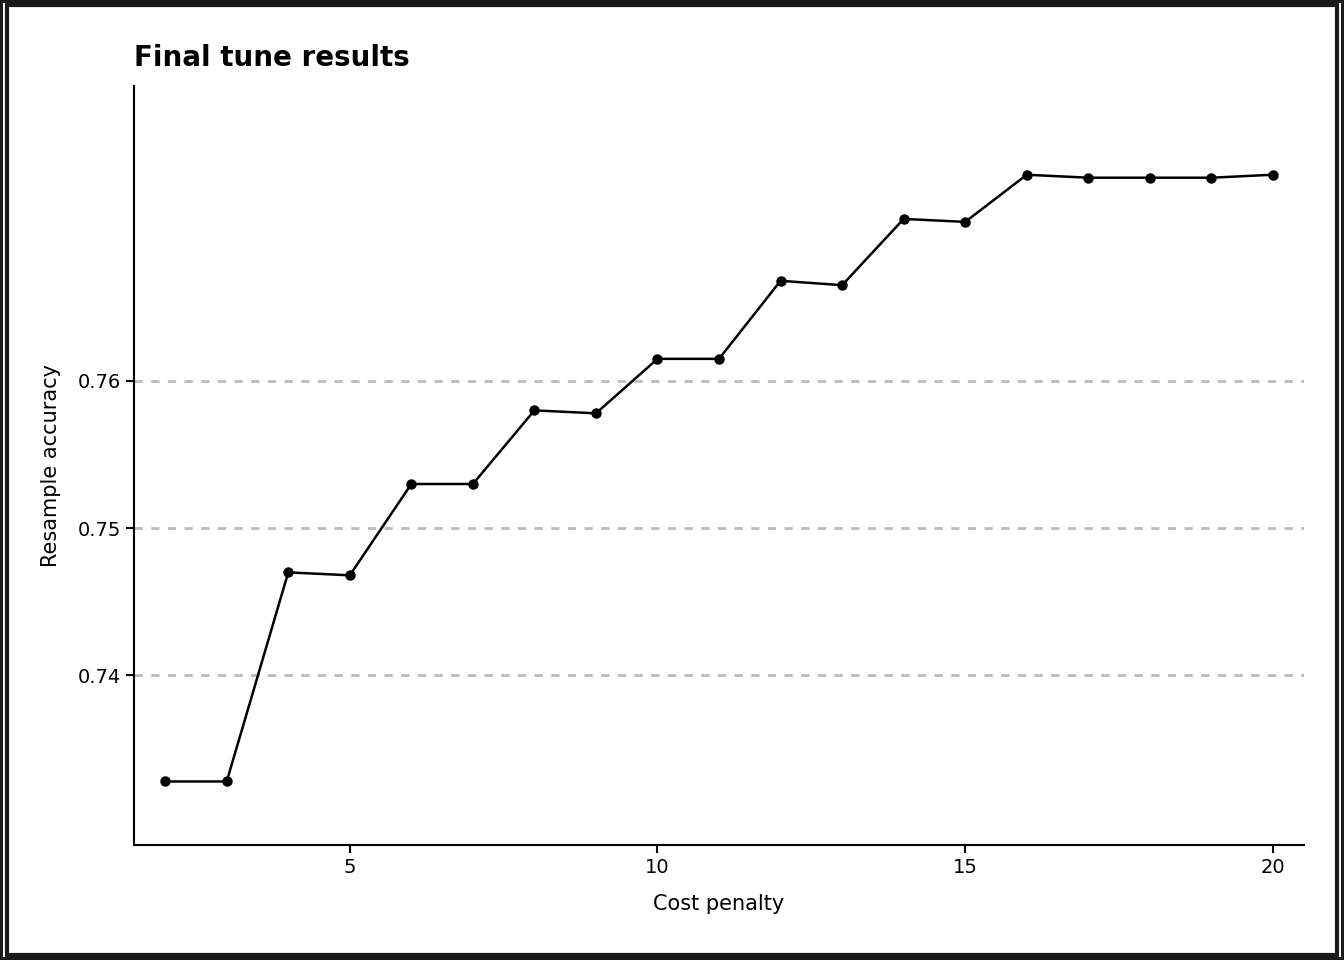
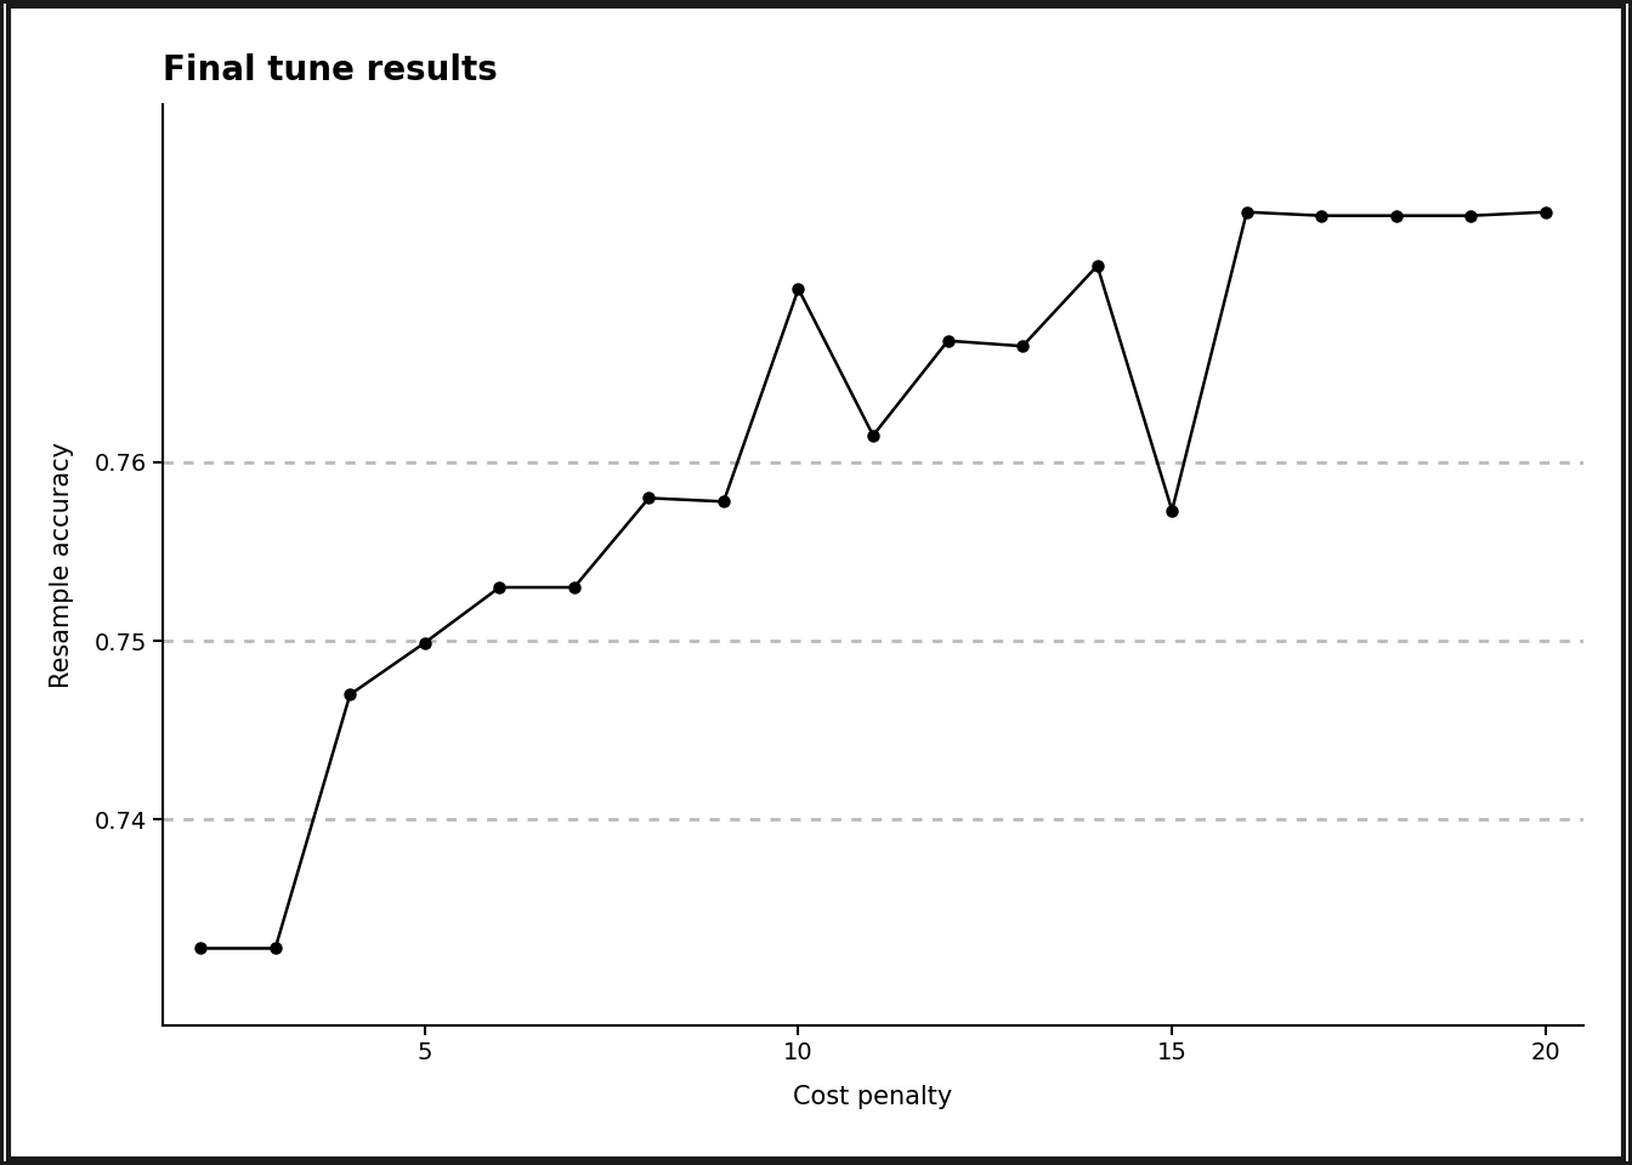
5: 0.7468 -> 0.7499
10: 0.7615 -> 0.7697
15: 0.7708 -> 0.7573
